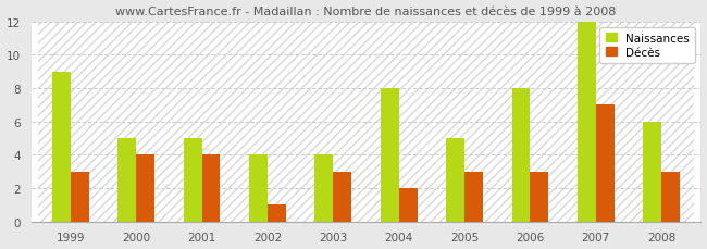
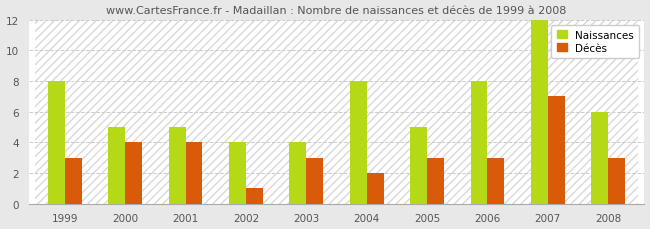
Naissances/1999: 9 -> 8
